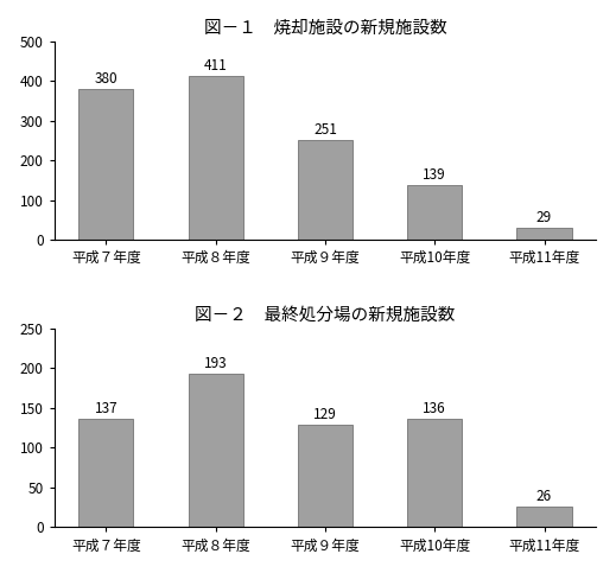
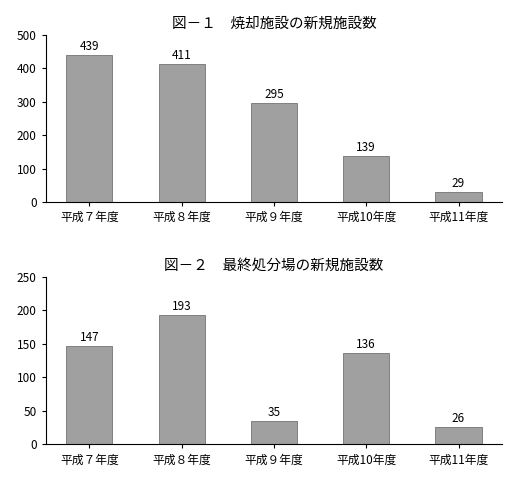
図－１ 焼却施設の新規施設数/平成７年度: 380 -> 439
図－１ 焼却施設の新規施設数/平成９年度: 251 -> 295
図－２ 最終処分場の新規施設数/平成７年度: 137 -> 147
図－２ 最終処分場の新規施設数/平成９年度: 129 -> 35
